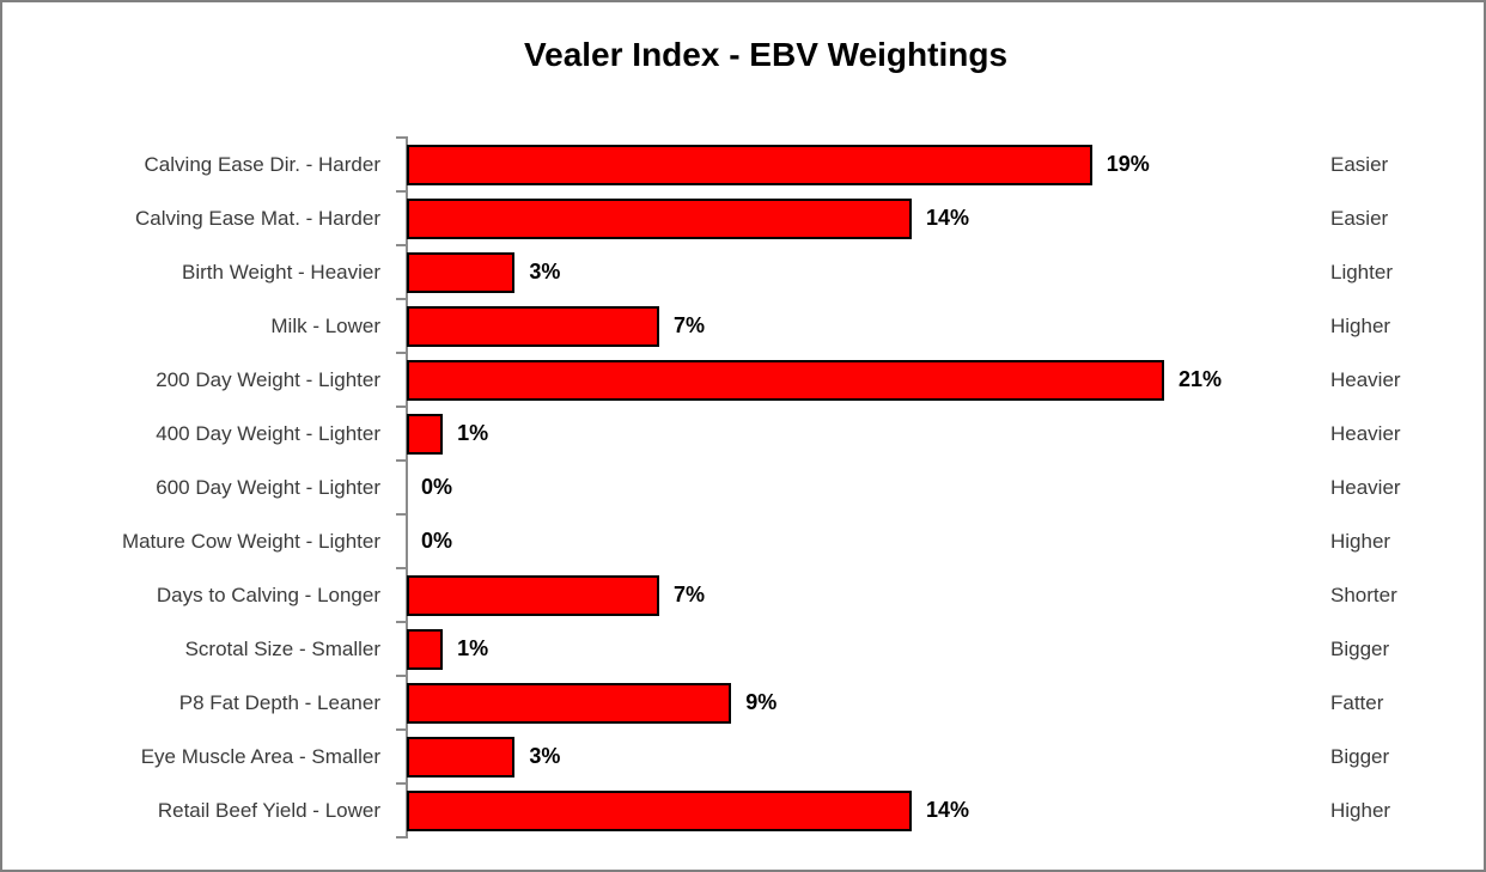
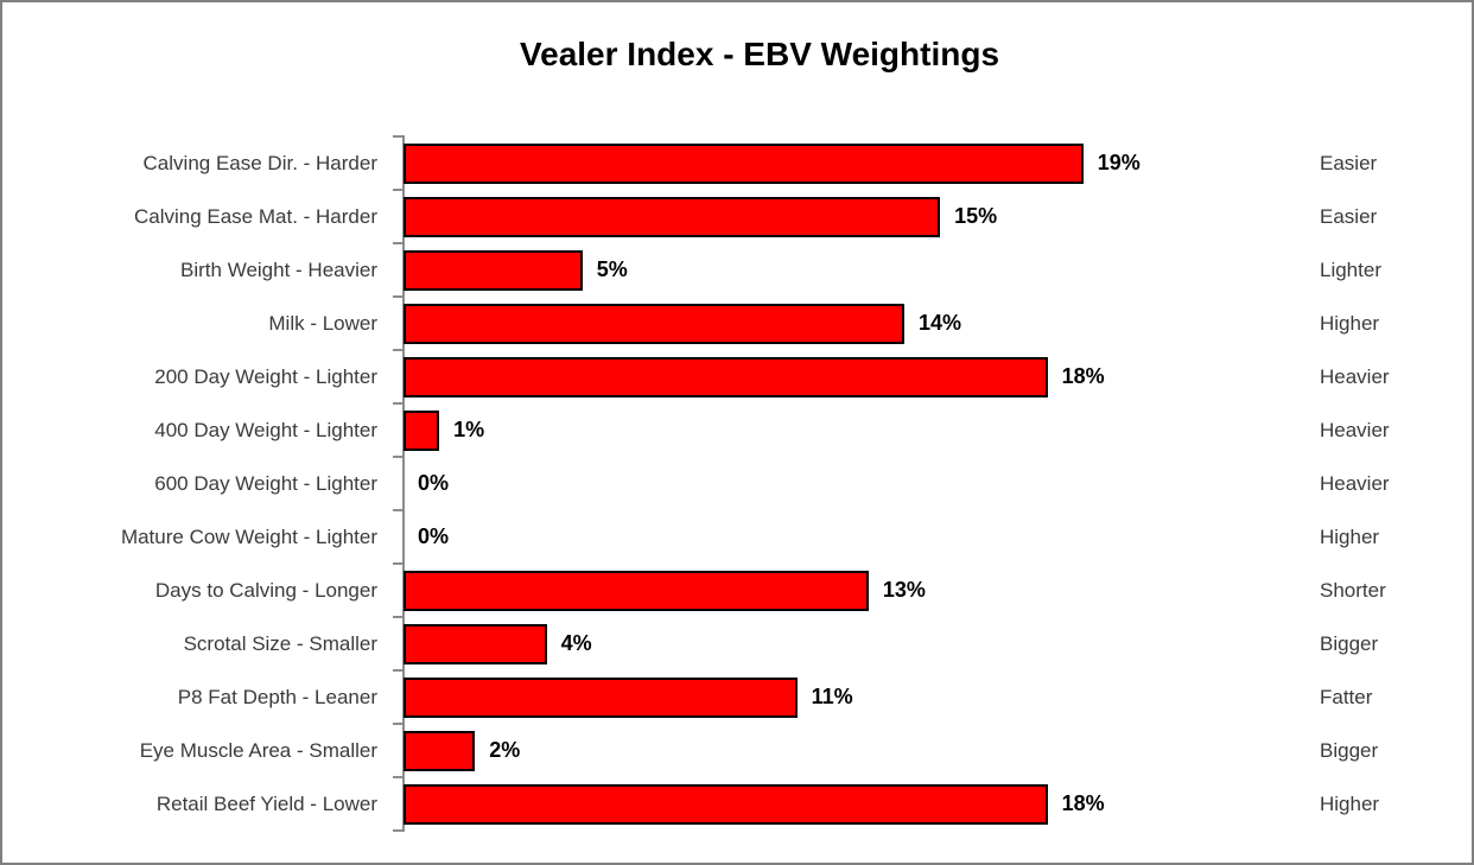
Calving Ease Mat. - Harder: 14% -> 15%
Birth Weight - Heavier: 3% -> 5%
Milk - Lower: 7% -> 14%
200 Day Weight - Lighter: 21% -> 18%
Days to Calving - Longer: 7% -> 13%
Scrotal Size - Smaller: 1% -> 4%
P8 Fat Depth - Leaner: 9% -> 11%
Eye Muscle Area - Smaller: 3% -> 2%
Retail Beef Yield - Lower: 14% -> 18%
